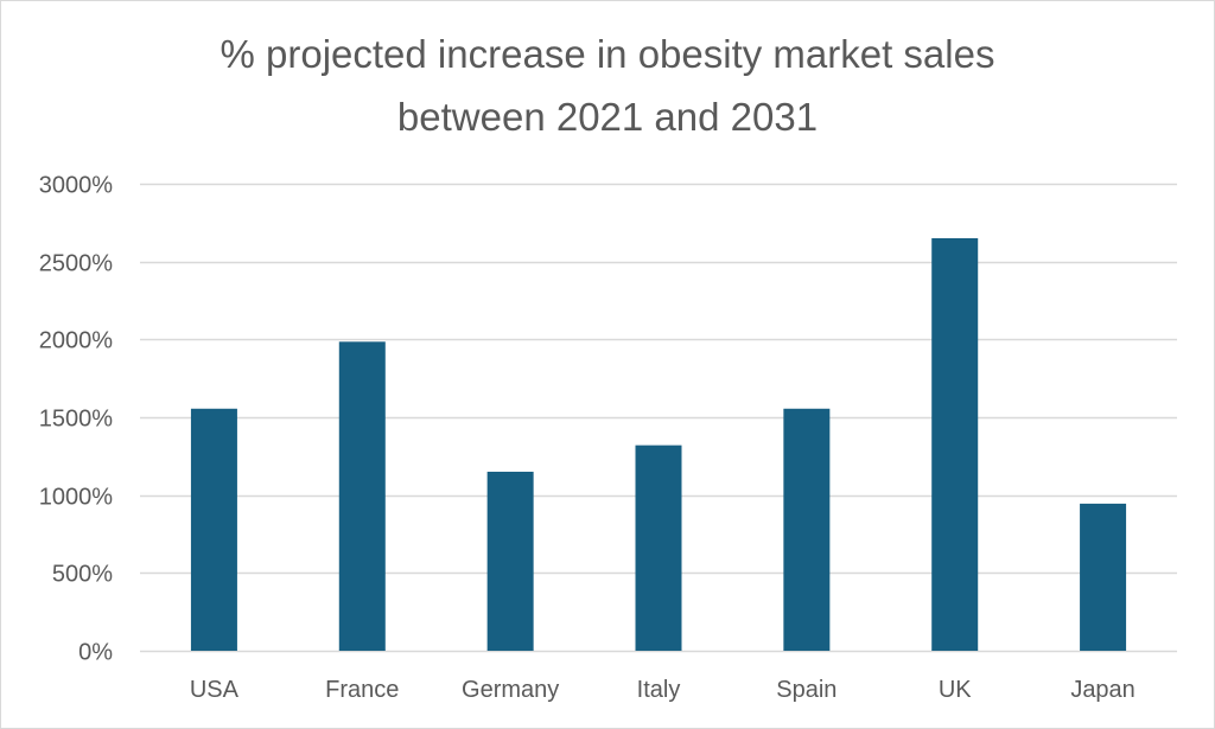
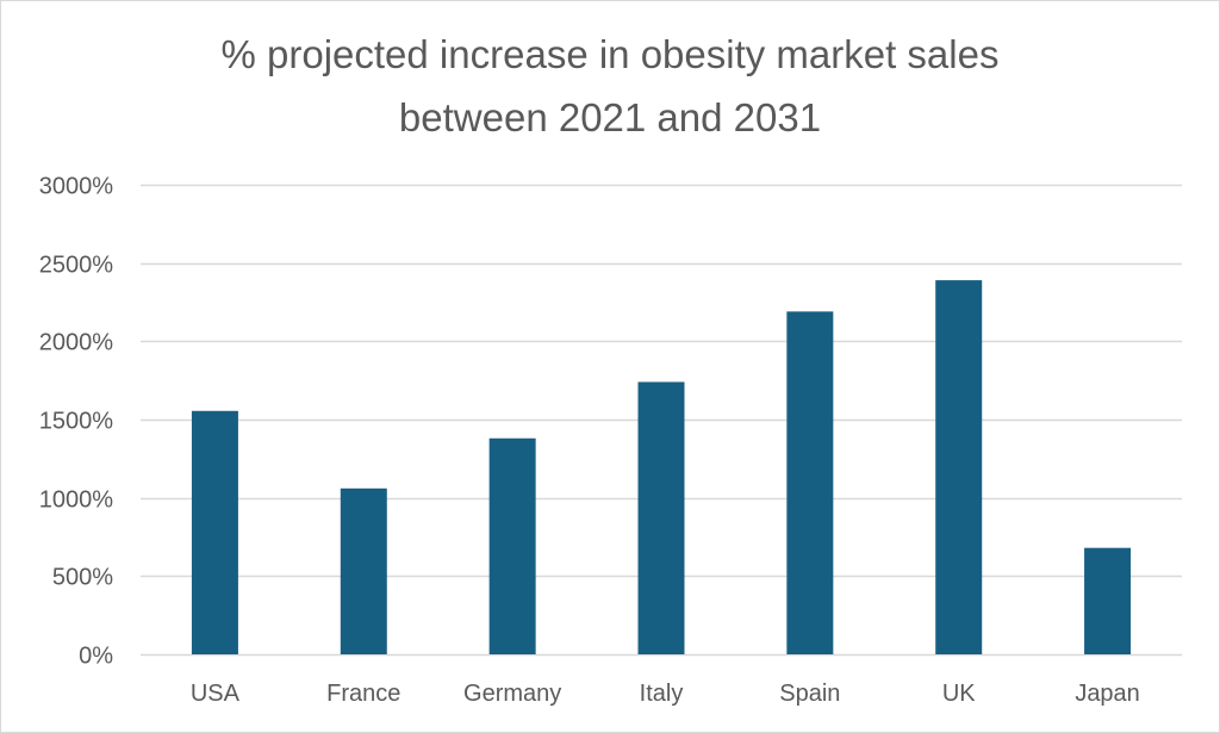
France: 1980% -> 1060%
Germany: 1150% -> 1380%
Italy: 1320% -> 1740%
Spain: 1560% -> 2190%
UK: 2650% -> 2390%
Japan: 940% -> 680%
